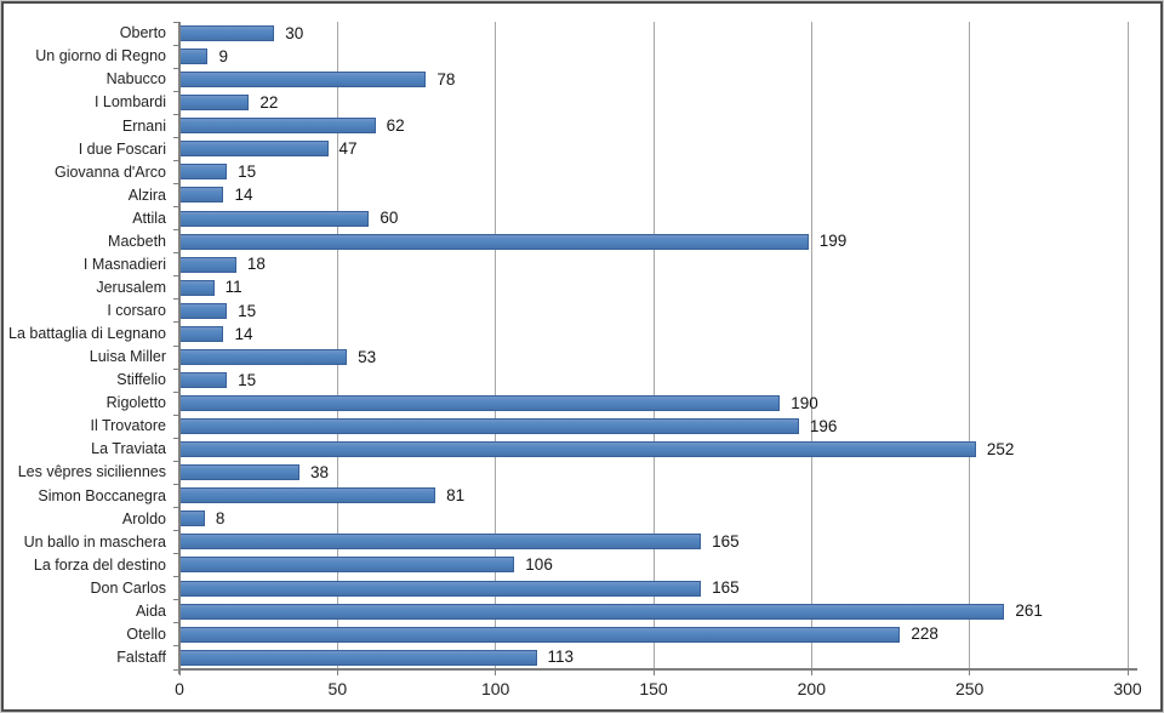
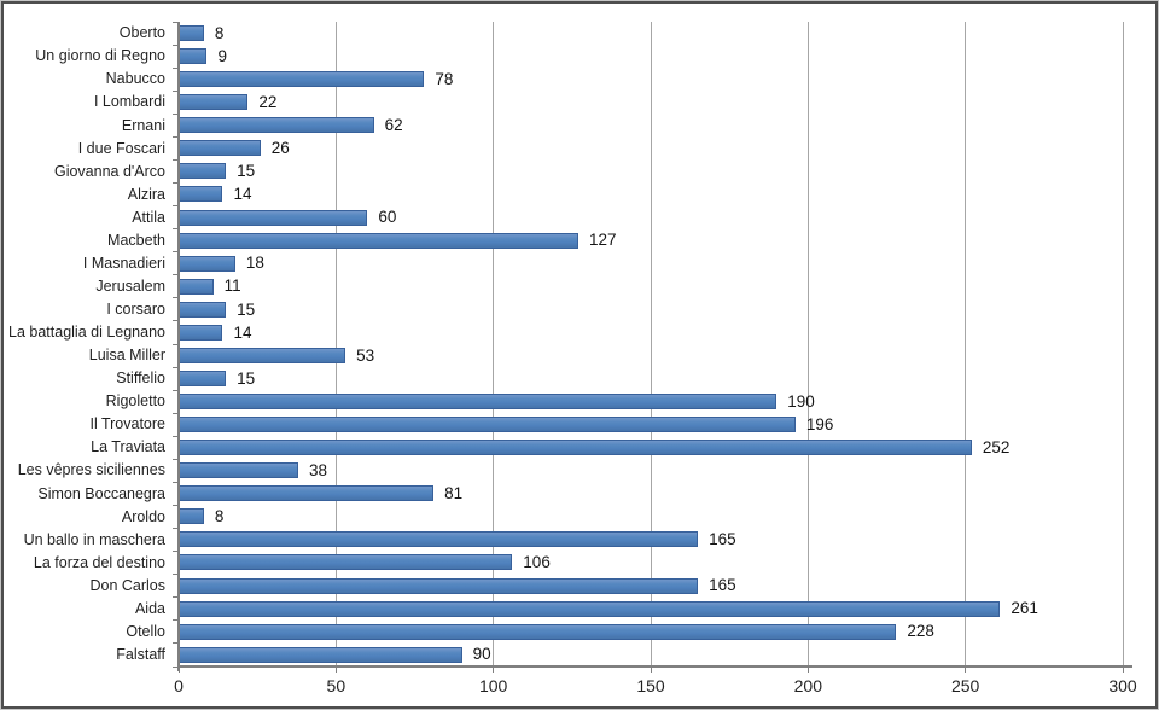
Oberto: 30 -> 8
I due Foscari: 47 -> 26
Macbeth: 199 -> 127
Falstaff: 113 -> 90
